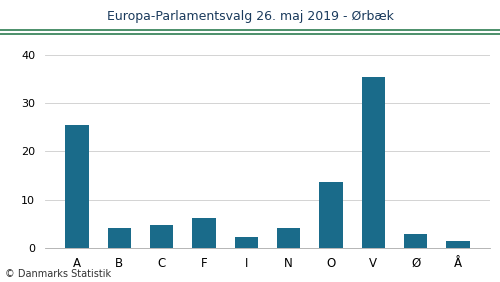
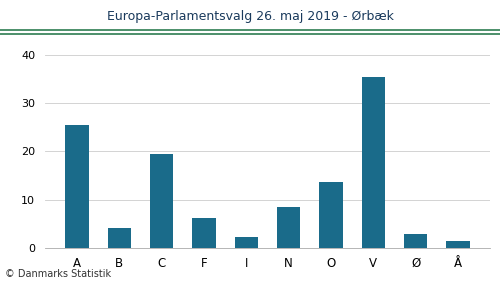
C: 4.8 -> 19.5
N: 4.2 -> 8.5
